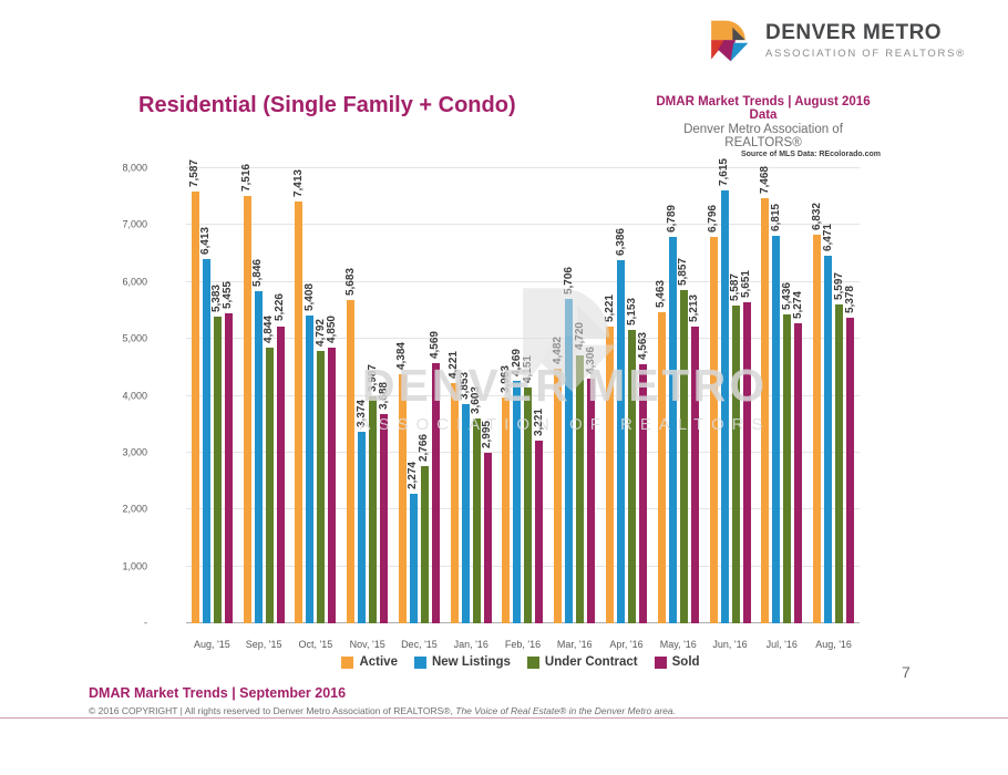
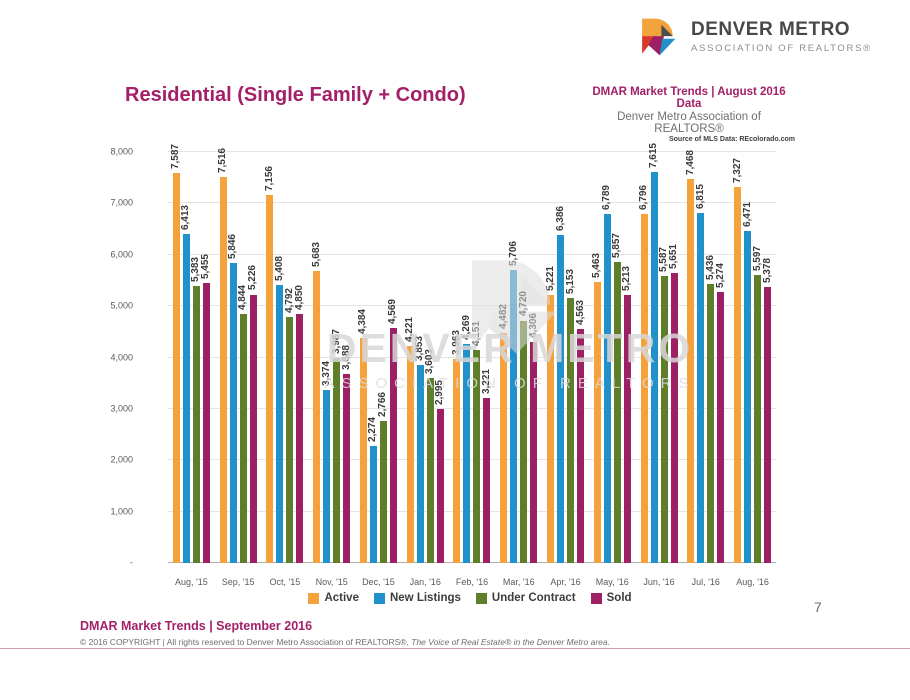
Active/Oct, '15: 7,413 -> 7,156
Active/Aug, '16: 6,832 -> 7,327
